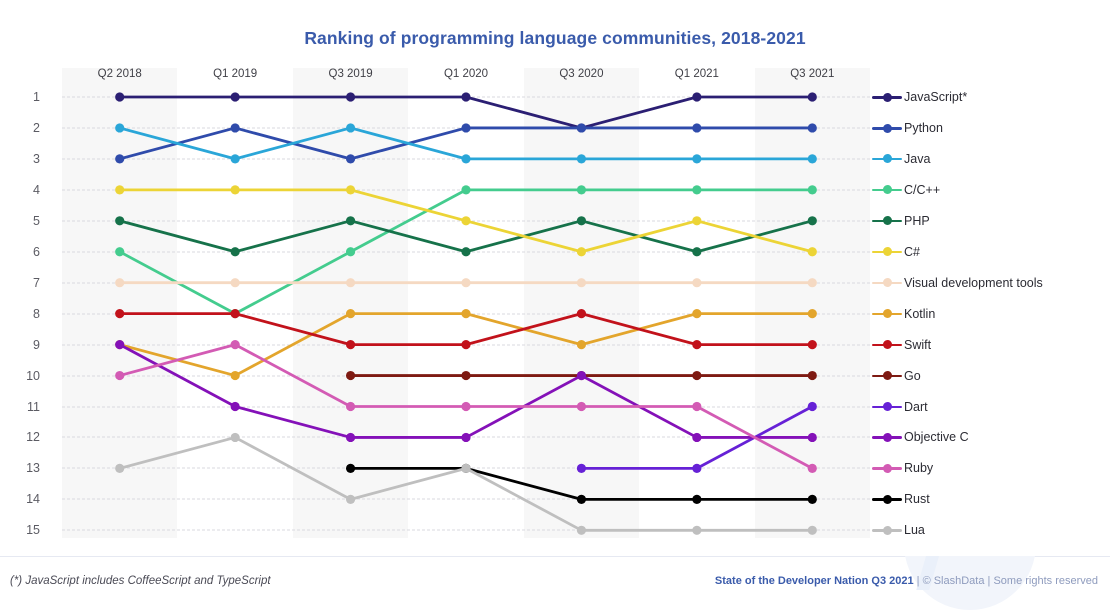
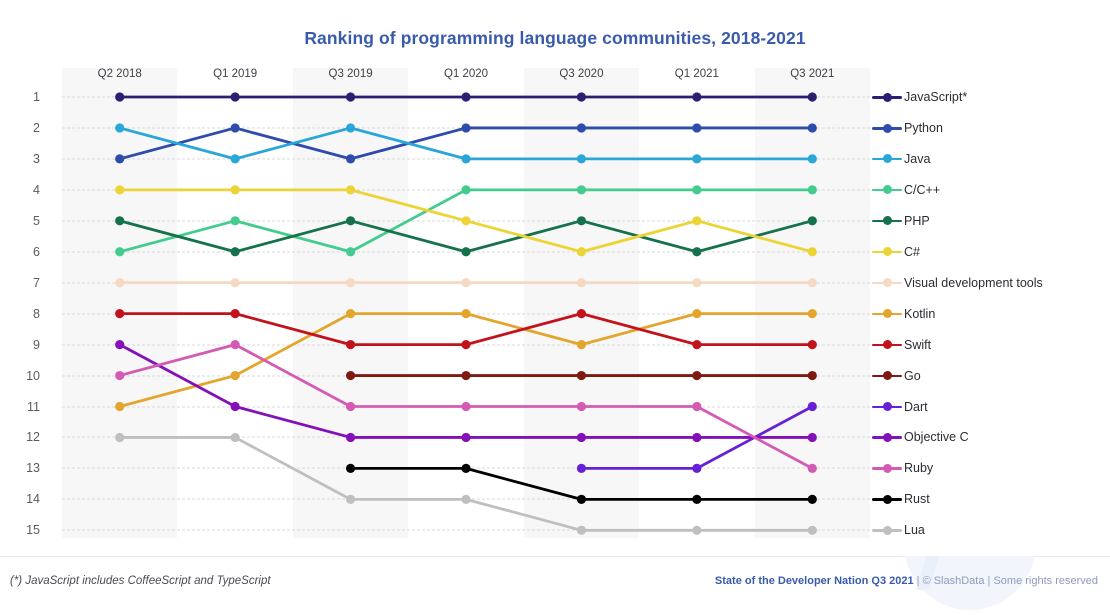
Kotlin/Q2 2018: 9 -> 11
Lua/Q2 2018: 13 -> 12
C/C++/Q1 2019: 8 -> 5
Lua/Q1 2020: 13 -> 14
JavaScript*/Q3 2020: 2 -> 1
Objective C/Q3 2020: 10 -> 12
